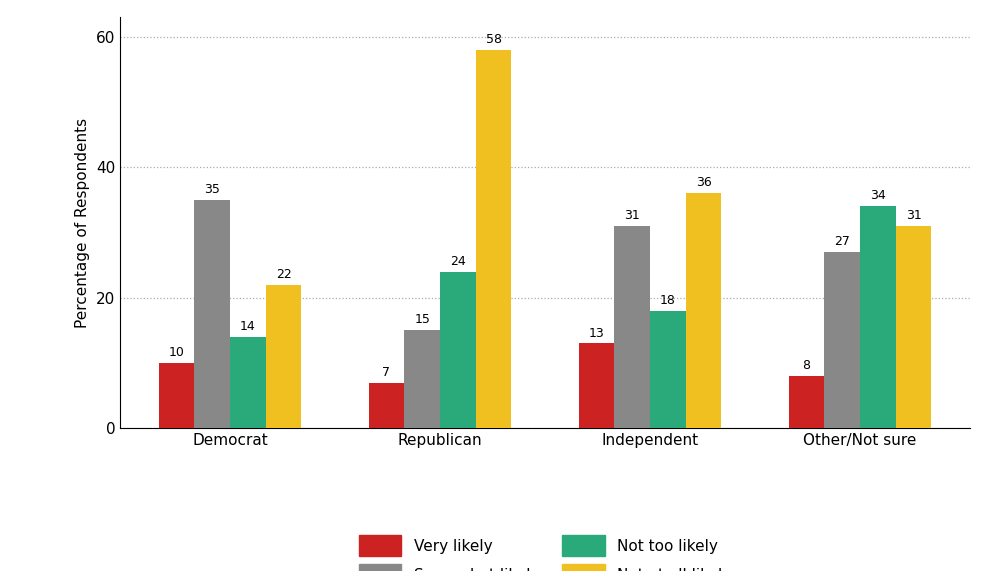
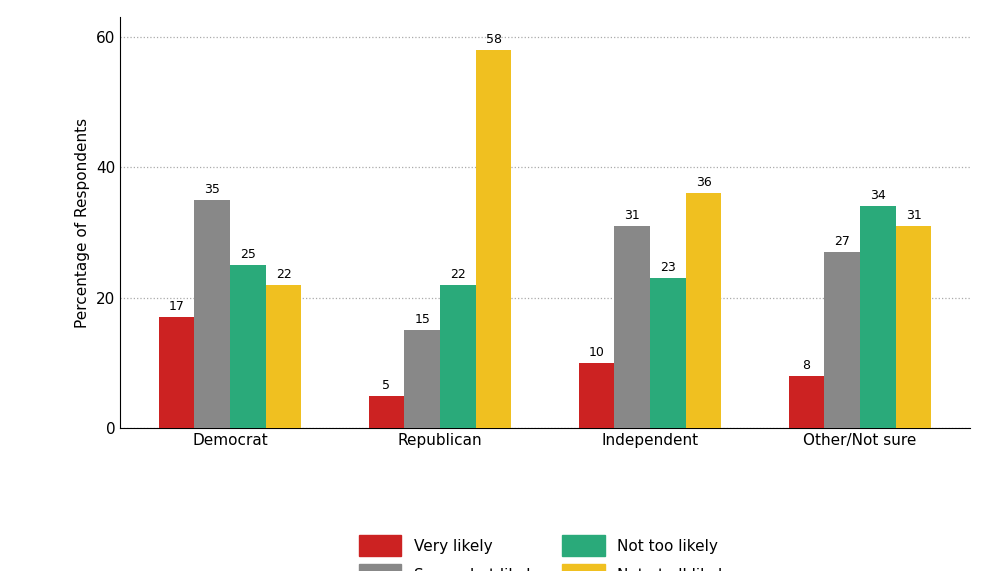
Very likely/Democrat: 10 -> 17
Not too likely/Democrat: 14 -> 25
Very likely/Republican: 7 -> 5
Not too likely/Republican: 24 -> 22
Very likely/Independent: 13 -> 10
Not too likely/Independent: 18 -> 23
